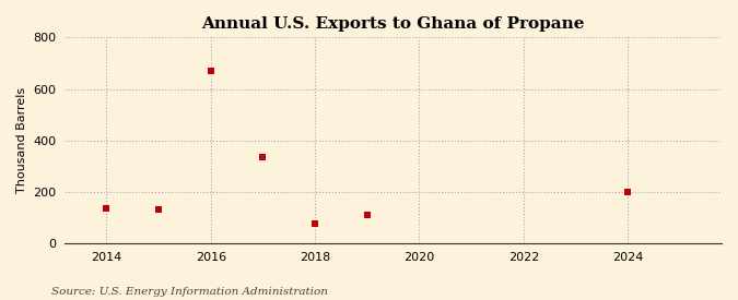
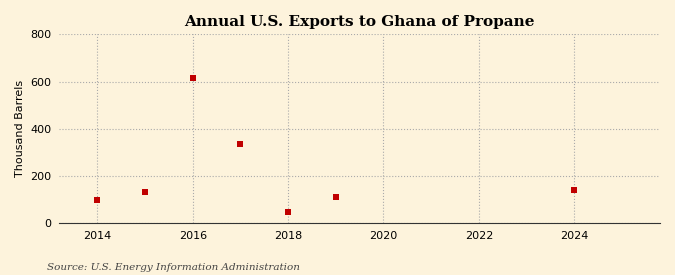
2014: 135 -> 100
2016: 670 -> 615
2018: 75 -> 48
2024: 200 -> 140
